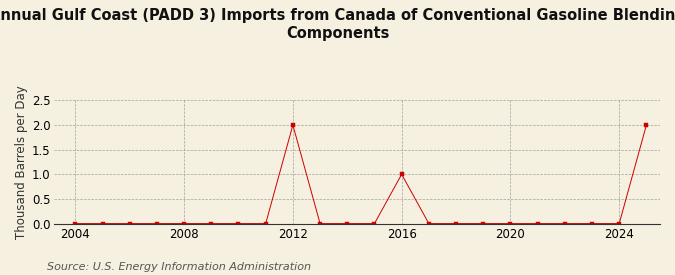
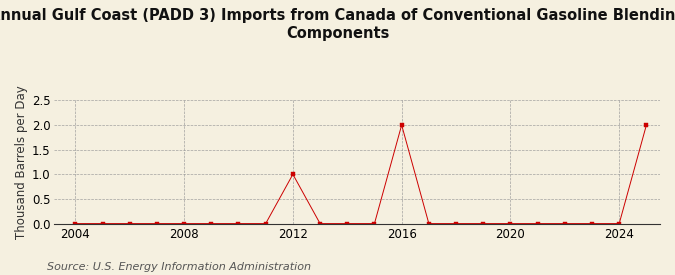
2012: 2 -> 1
2016: 1 -> 2
